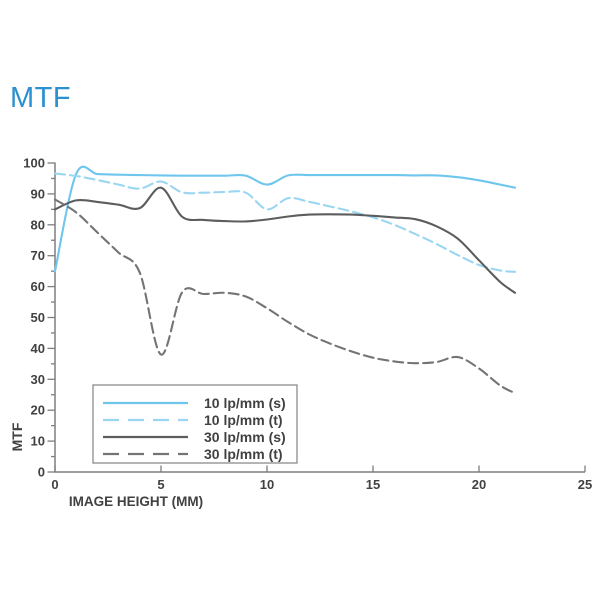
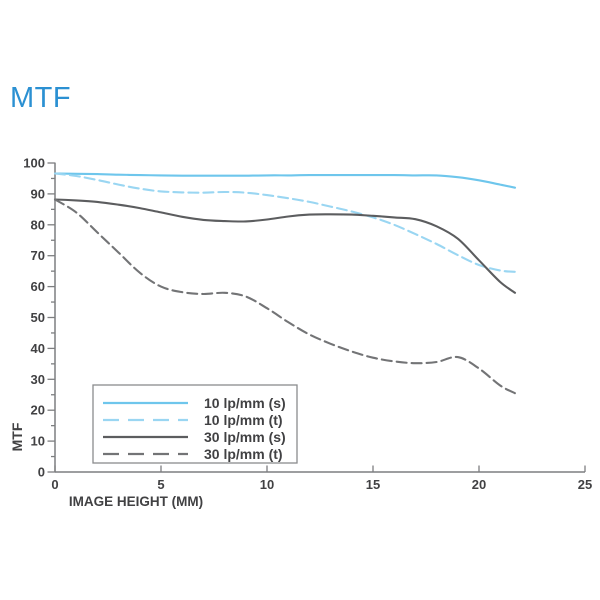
10 lp/mm (s)/0: 65 -> 97
30 lp/mm (s)/0: 85 -> 88
10 lp/mm (t)/5: 94 -> 91
30 lp/mm (s)/5: 92 -> 84
30 lp/mm (t)/5: 38 -> 60
10 lp/mm (s)/10: 93 -> 96
10 lp/mm (t)/10: 85 -> 90
